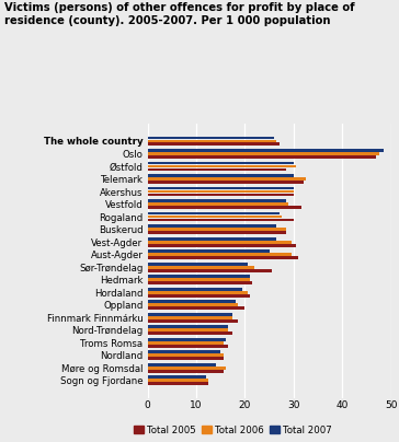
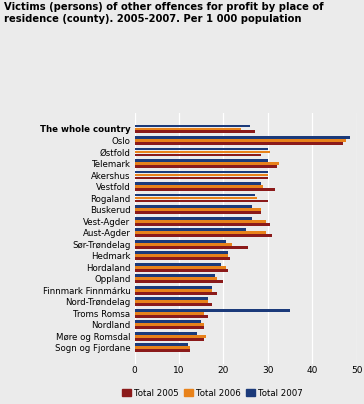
Total 2006/The whole country: 26.5 -> 24.0
Total 2007/Troms Romsa: 16.0 -> 35.0
